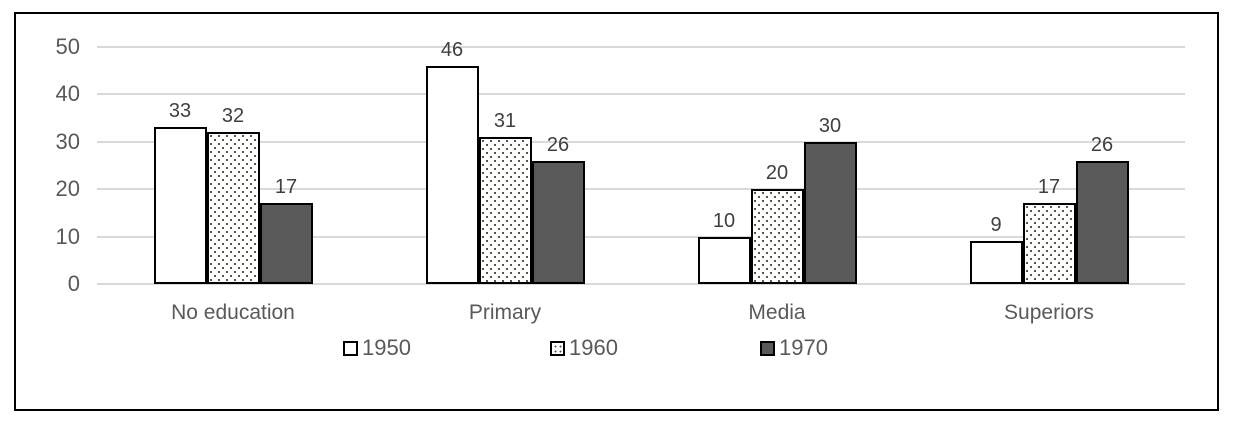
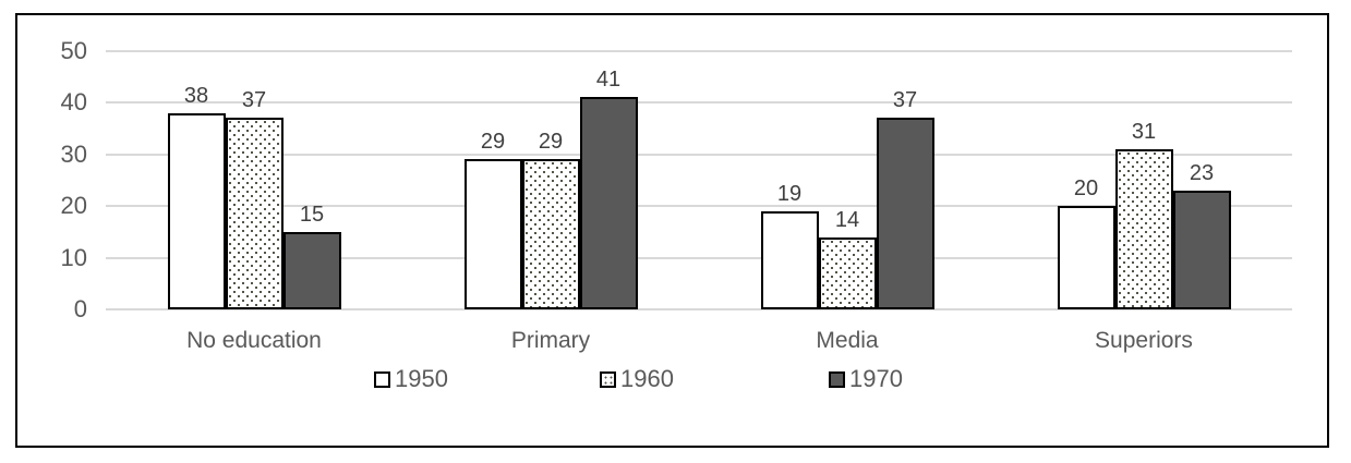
1950/No education: 33 -> 38
1960/No education: 32 -> 37
1970/No education: 17 -> 15
1950/Primary: 46 -> 29
1960/Primary: 31 -> 29
1970/Primary: 26 -> 41
1950/Media: 10 -> 19
1960/Media: 20 -> 14
1970/Media: 30 -> 37
1950/Superiors: 9 -> 20
1960/Superiors: 17 -> 31
1970/Superiors: 26 -> 23
